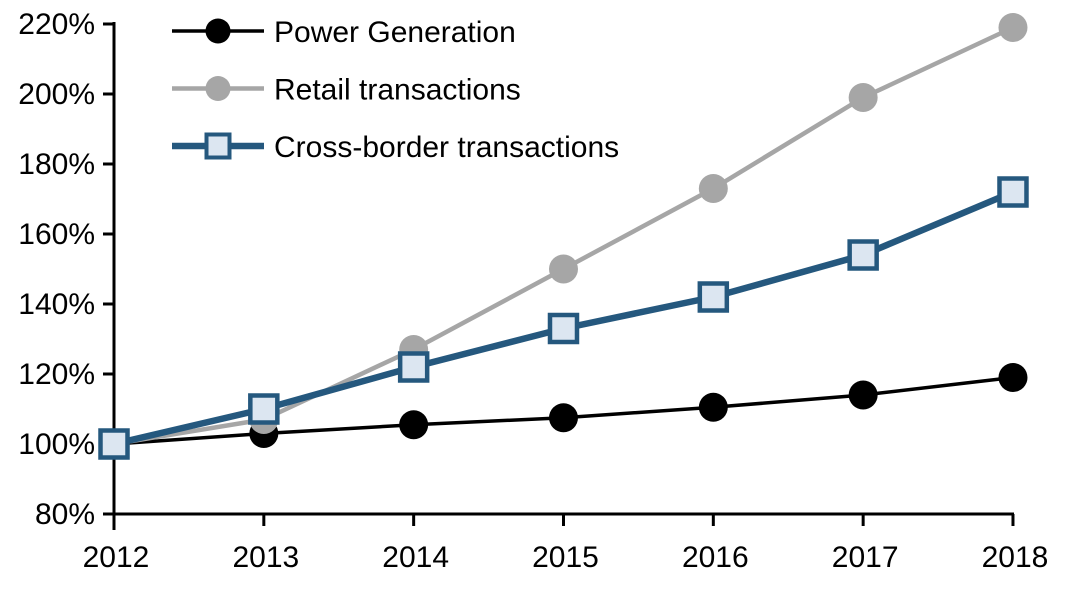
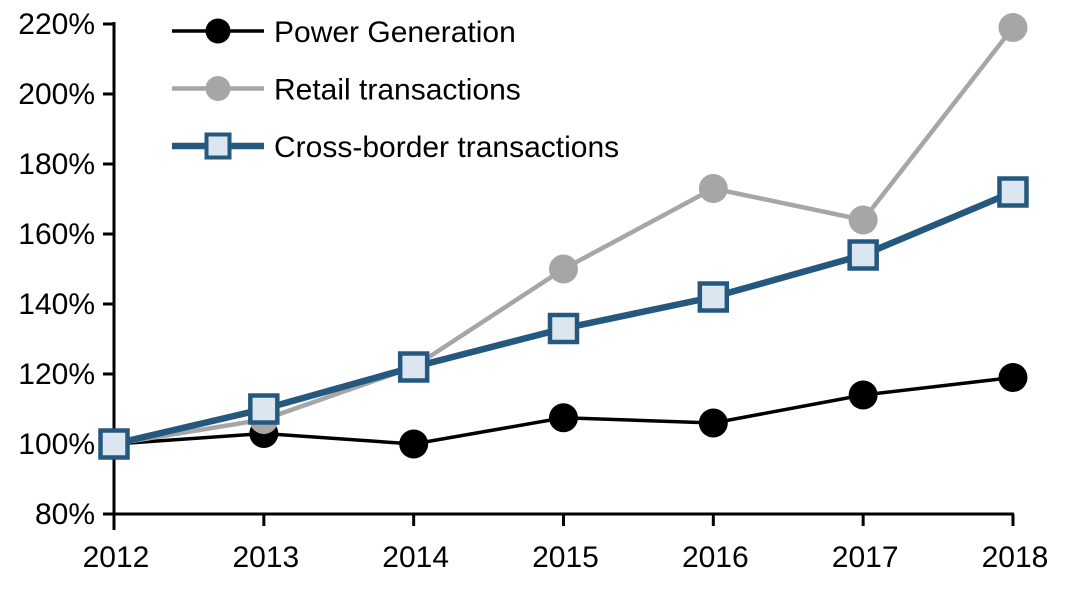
Power Generation/2014: 106% -> 100%
Retail transactions/2014: 127% -> 122%
Power Generation/2016: 110% -> 106%
Retail transactions/2017: 199% -> 164%
